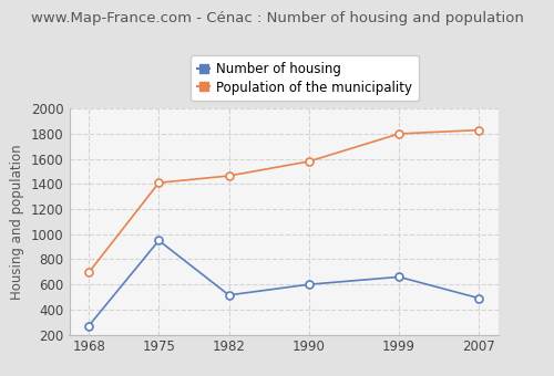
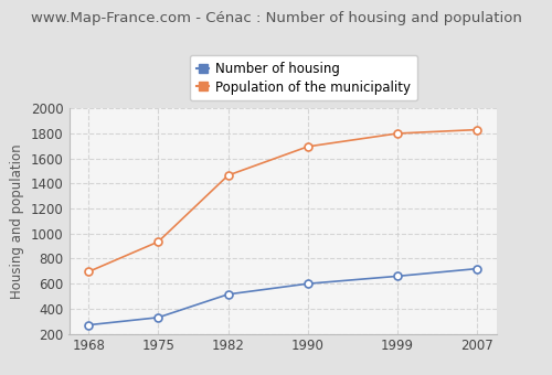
Number of housing/1975: 950 -> 330
Population of the municipality/1975: 1410 -> 940
Population of the municipality/1990: 1580 -> 1700
Number of housing/2007: 490 -> 720
